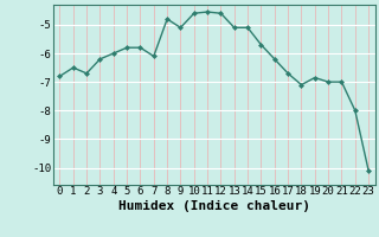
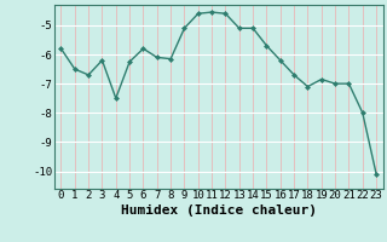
0: -6.80 -> -5.80
4: -6.00 -> -7.50
5: -5.80 -> -6.25
8: -4.80 -> -6.15
